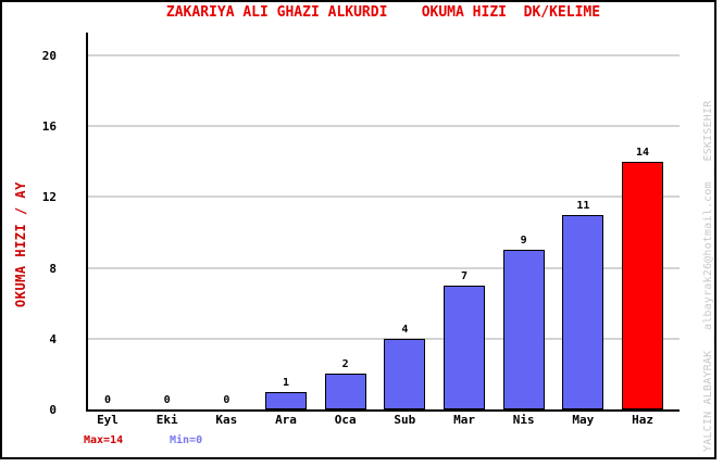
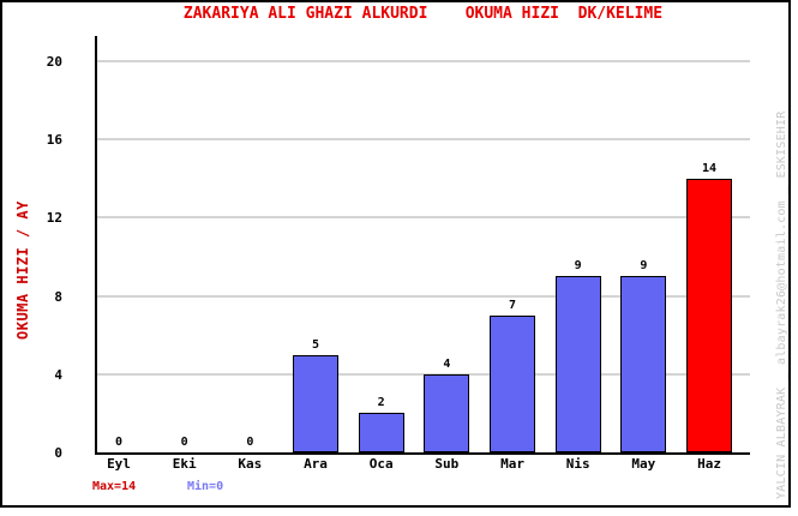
Ara: 1 -> 5
May: 11 -> 9
